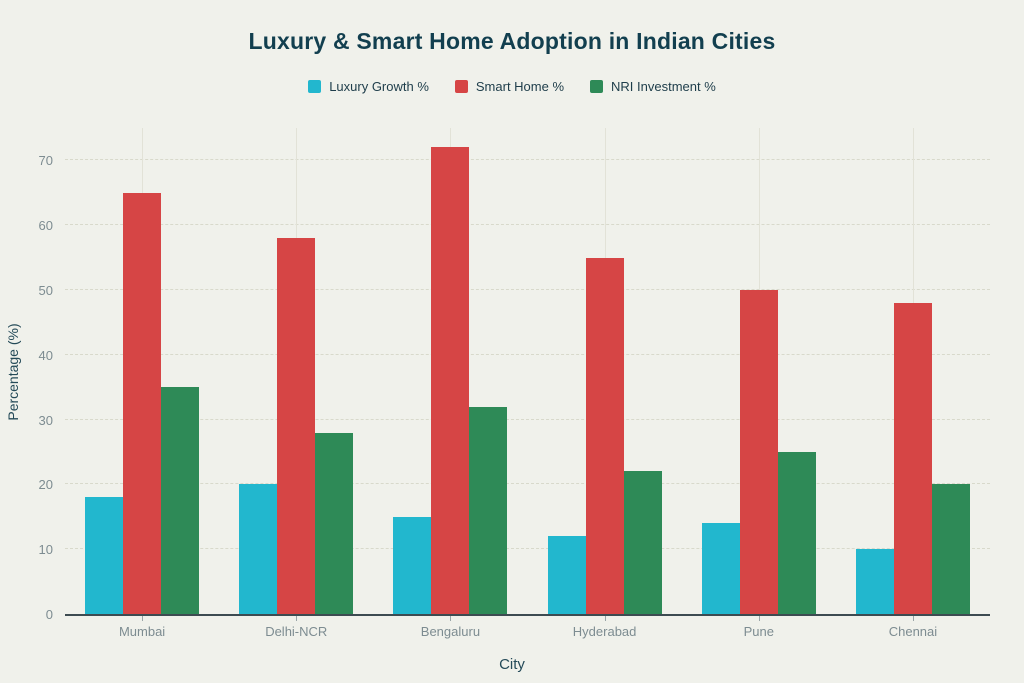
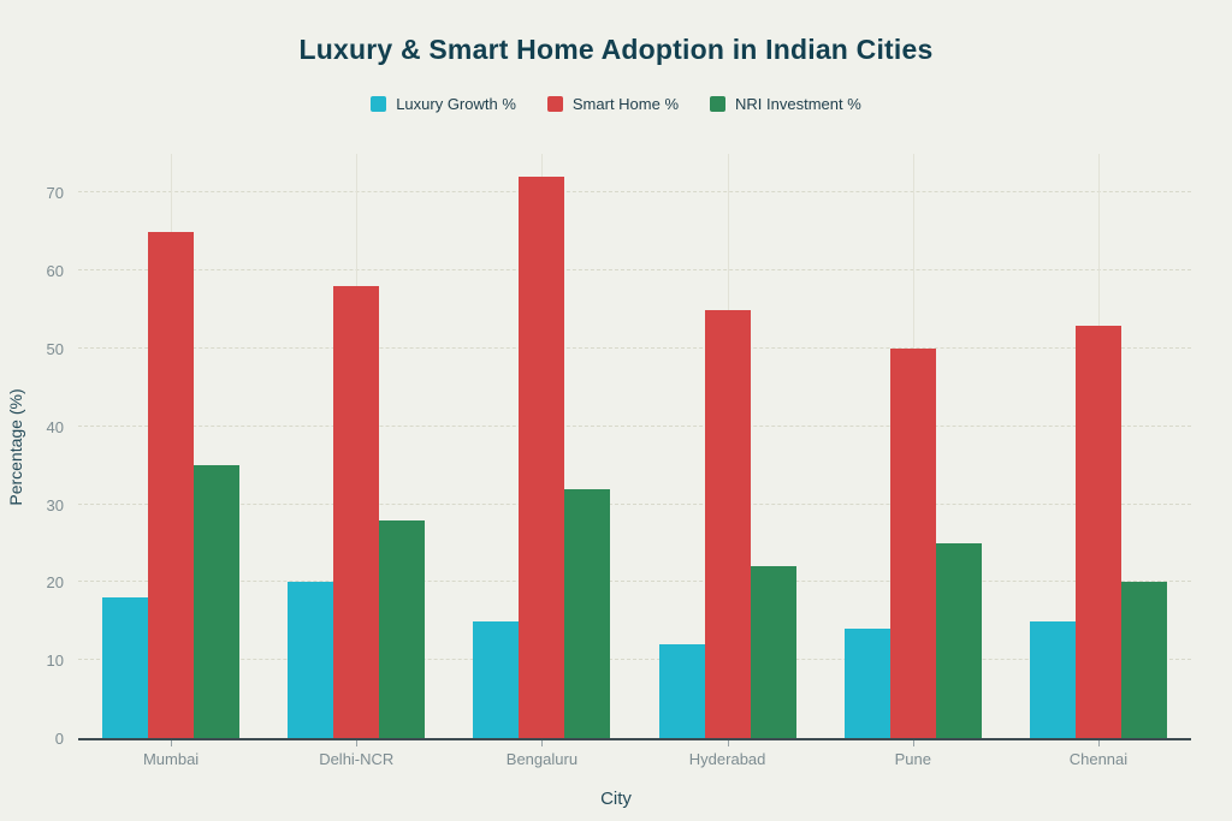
Luxury Growth %/Chennai: 10 -> 15
Smart Home %/Chennai: 48 -> 53
